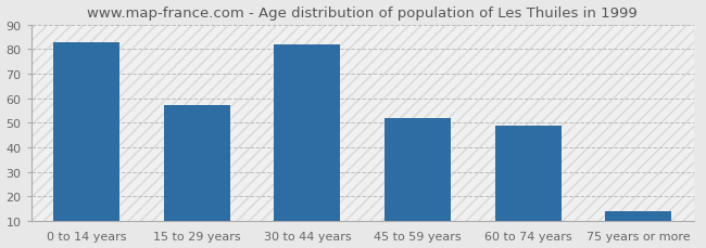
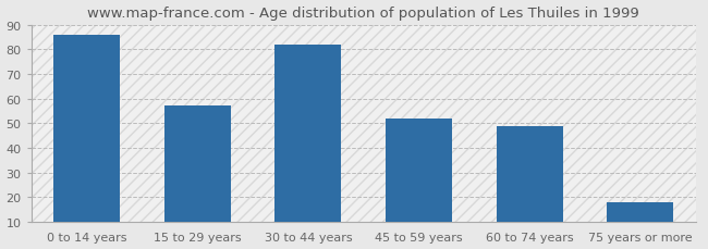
0 to 14 years: 83 -> 86
75 years or more: 14 -> 18
